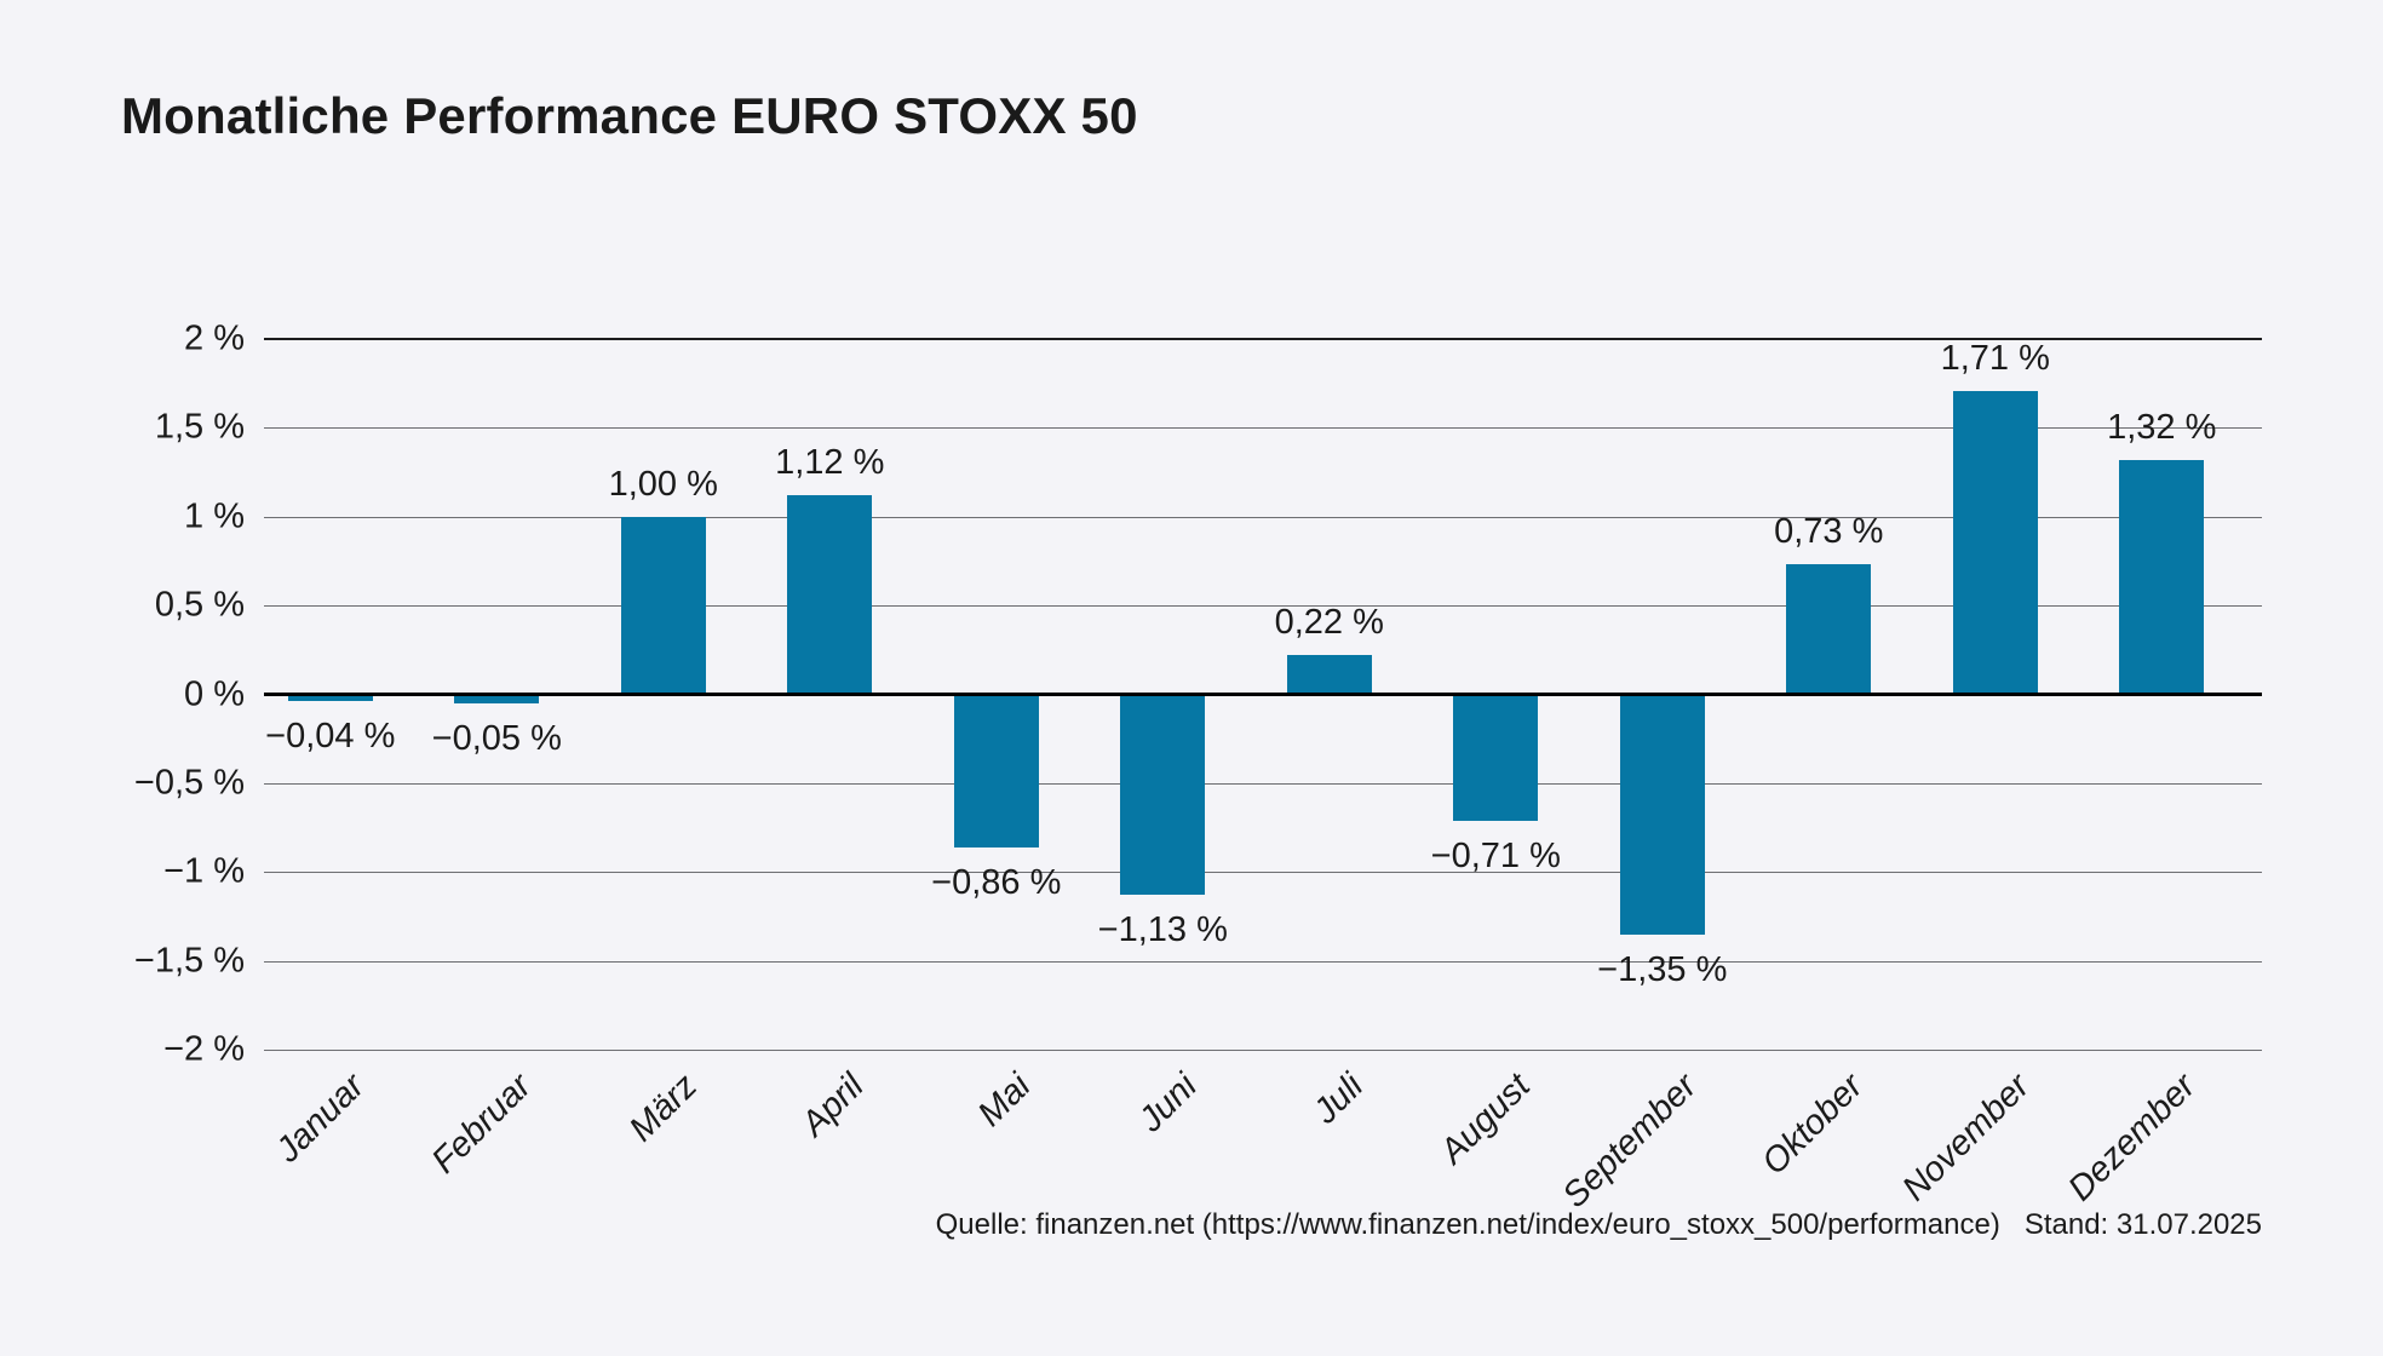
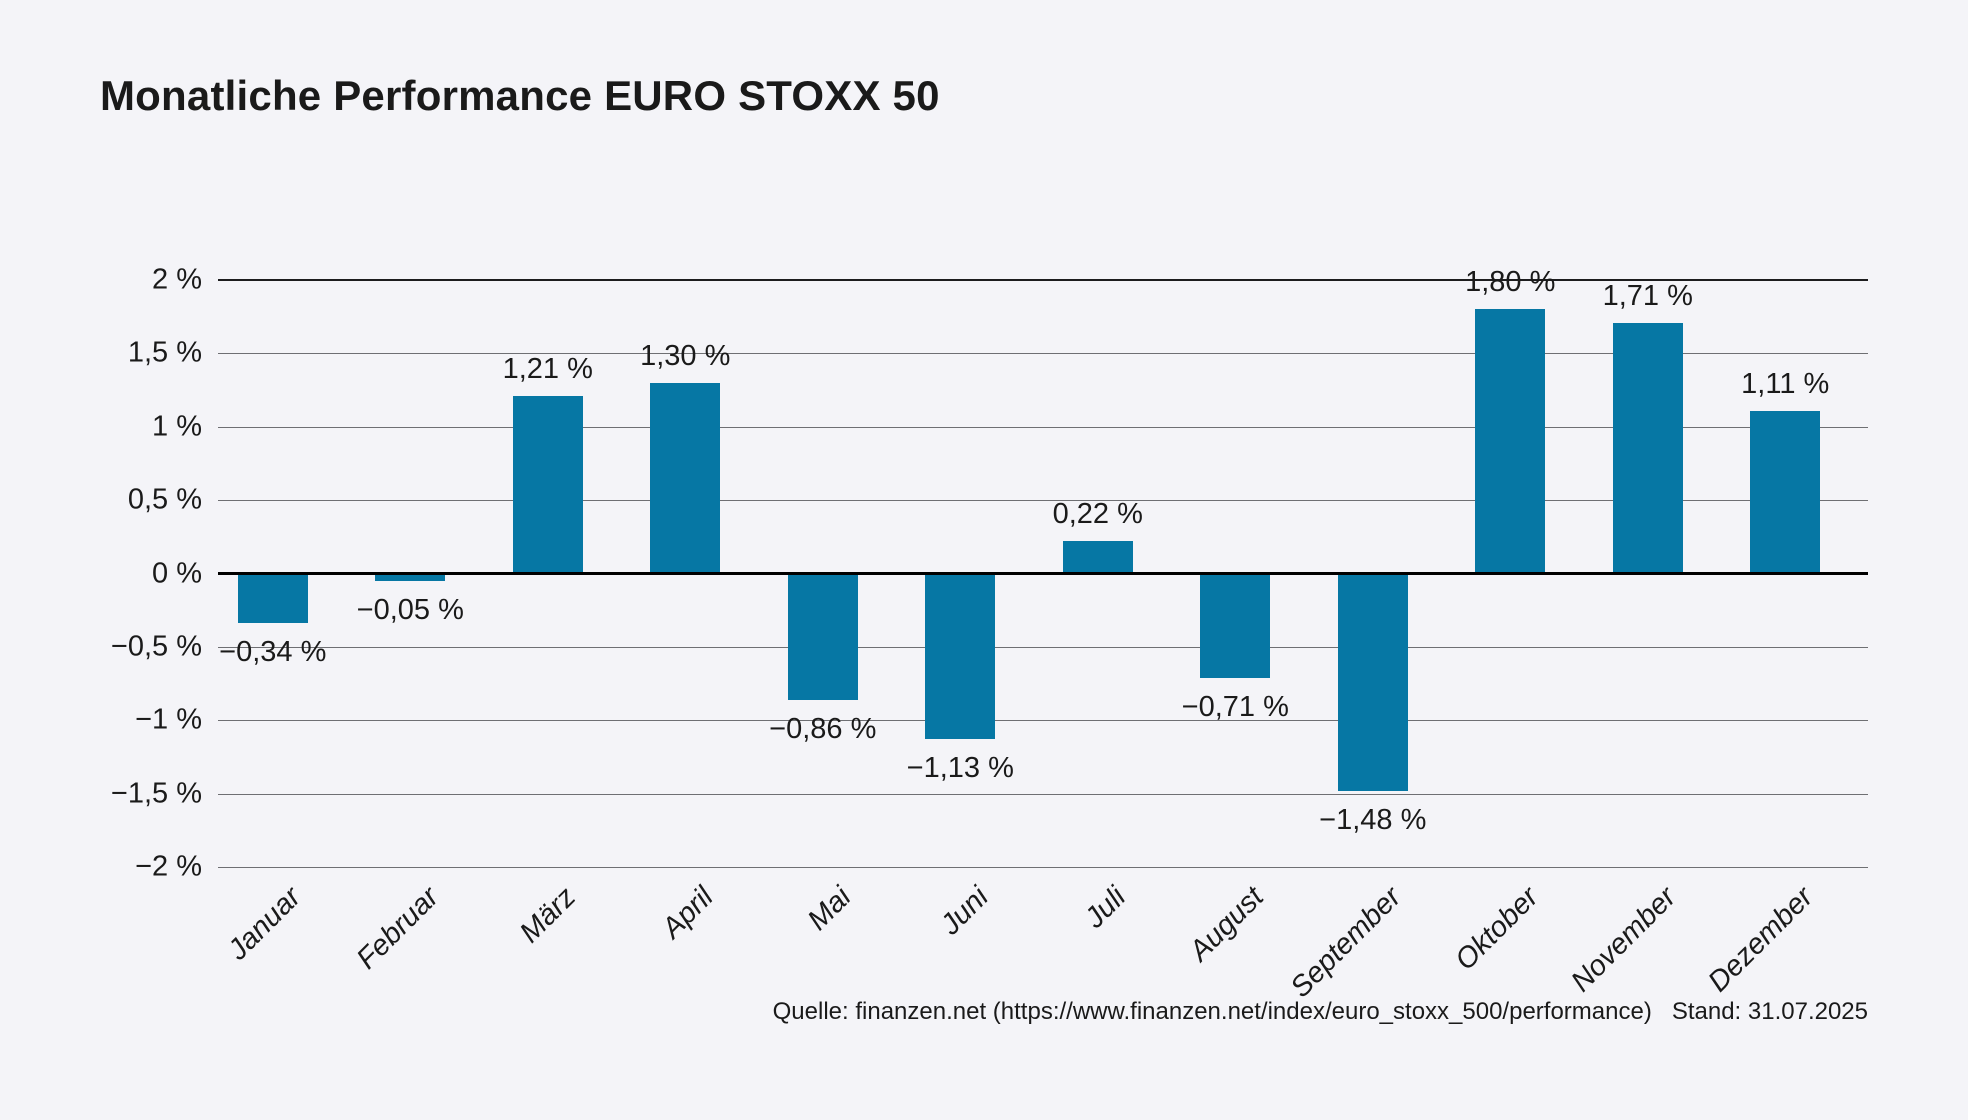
Januar: −0,04 -> −0,34
März: 1,00 -> 1,21
April: 1,12 -> 1,30
September: −1,35 -> −1,48
Oktober: 0,73 -> 1,80
Dezember: 1,32 -> 1,11
